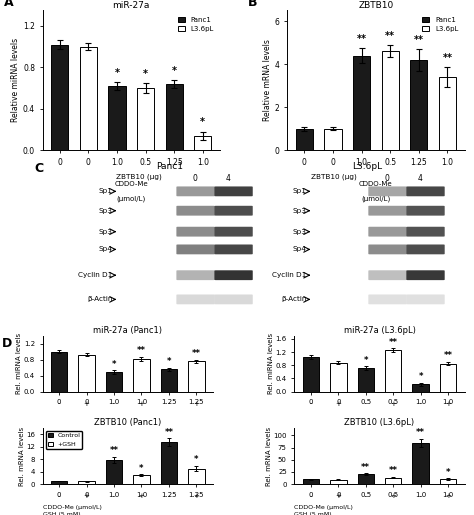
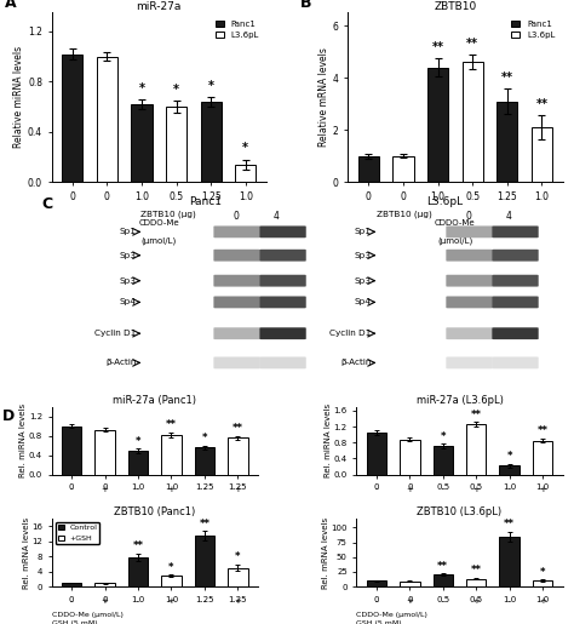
ZBTB10/1.25: 4.2 -> 3.1
ZBTB10/1.0: 3.4 -> 2.1
